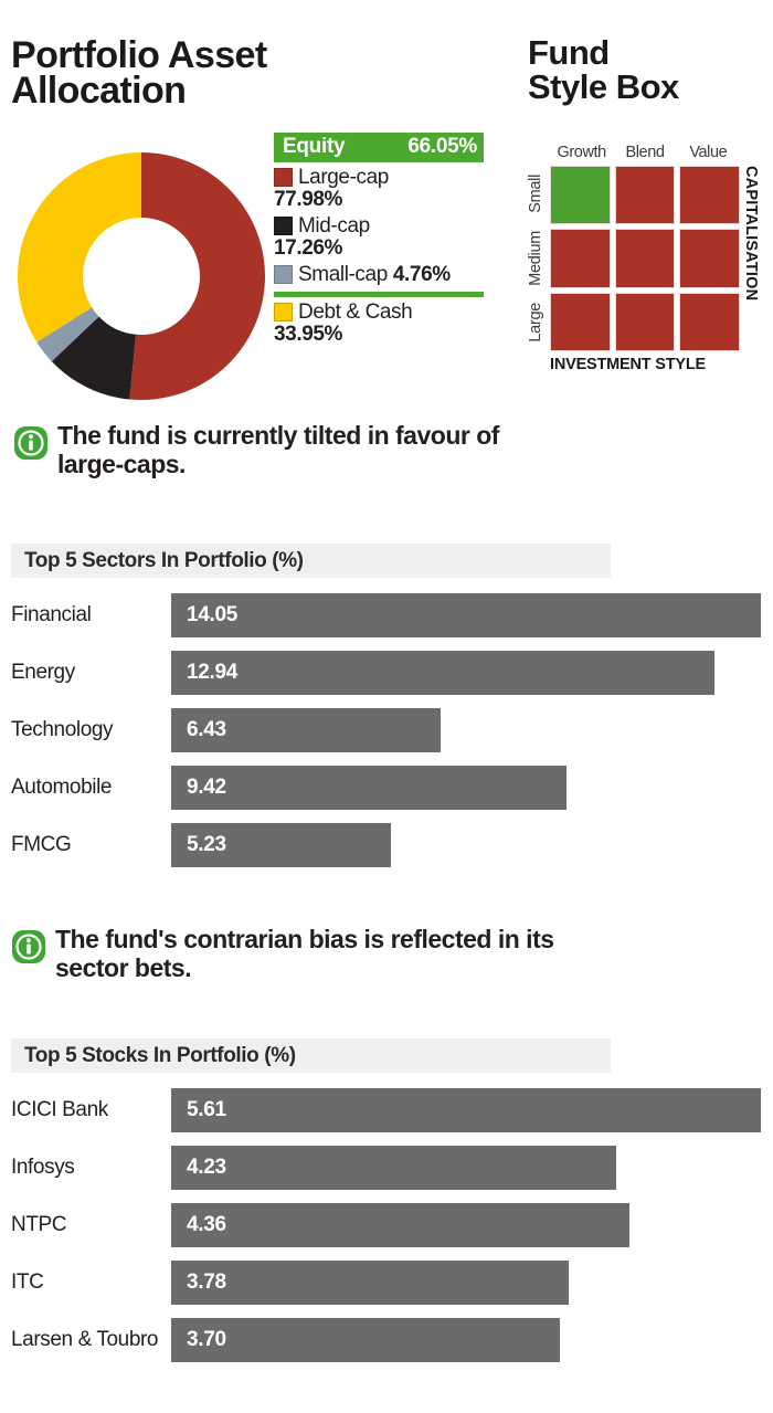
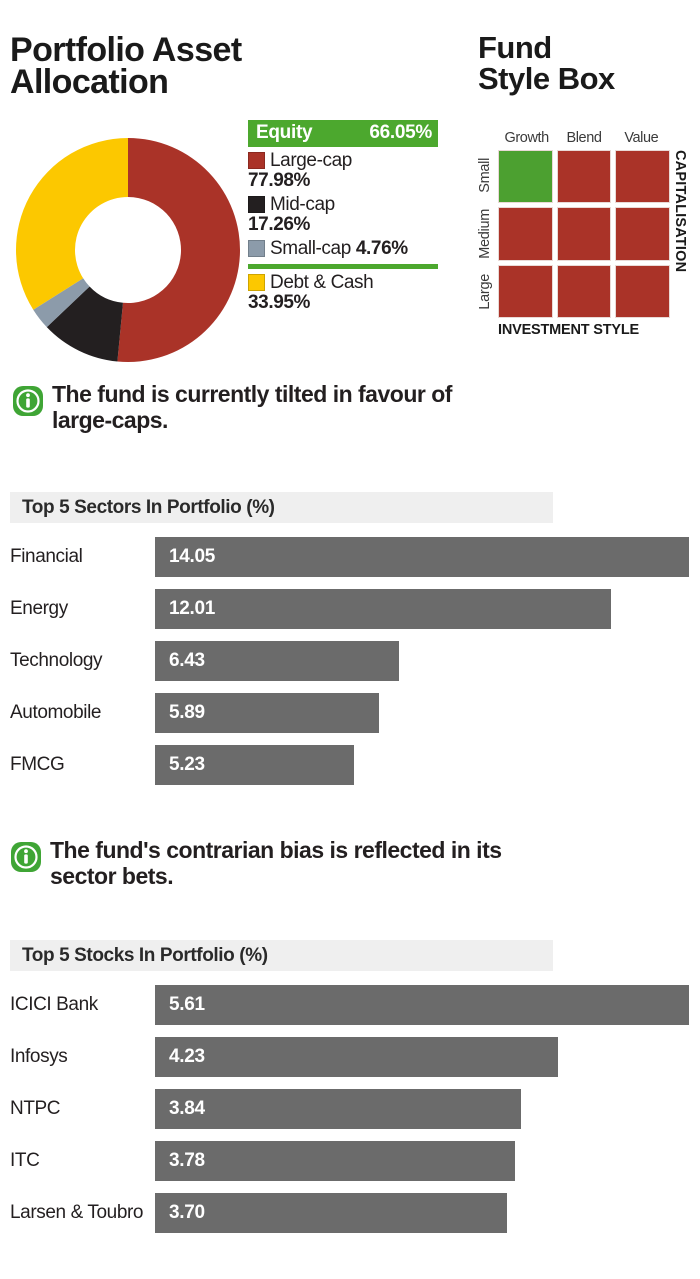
Top 5 Sectors In Portfolio (%)/Energy: 12.94 -> 12.01
Top 5 Sectors In Portfolio (%)/Automobile: 9.42 -> 5.89
Top 5 Stocks In Portfolio (%)/NTPC: 4.36 -> 3.84
